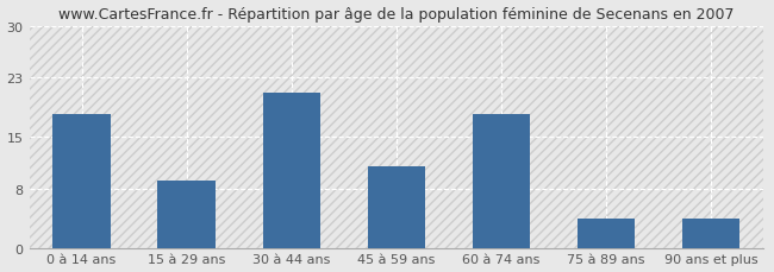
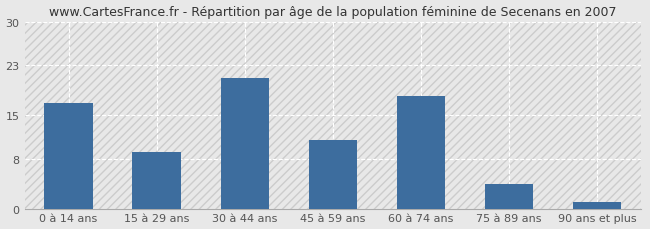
0 à 14 ans: 18 -> 17
90 ans et plus: 4 -> 1
